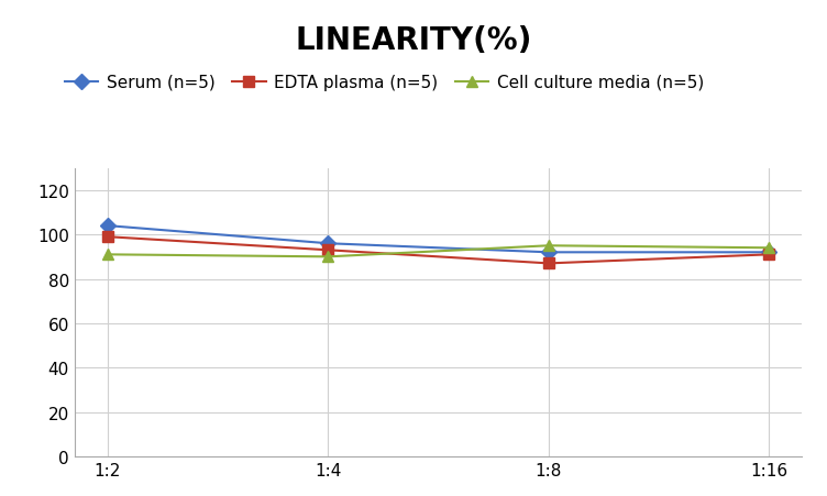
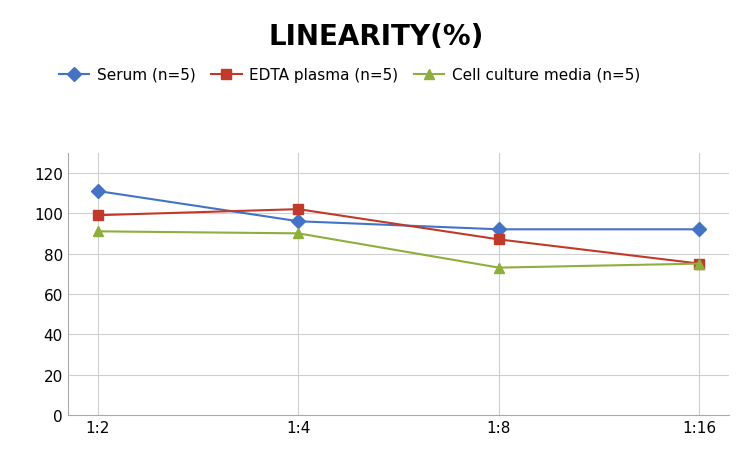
Serum (n=5)/1:2: 104 -> 111
EDTA plasma (n=5)/1:4: 93 -> 102
Cell culture media (n=5)/1:8: 95 -> 73
EDTA plasma (n=5)/1:16: 91 -> 75
Cell culture media (n=5)/1:16: 94 -> 75
